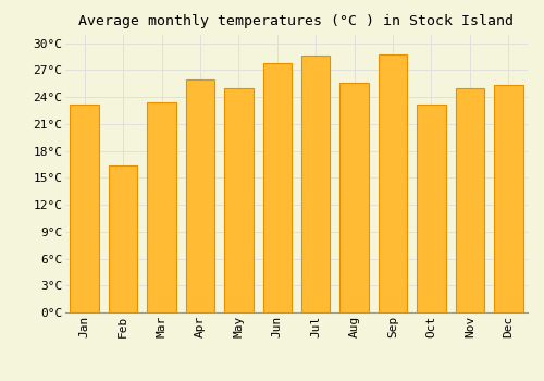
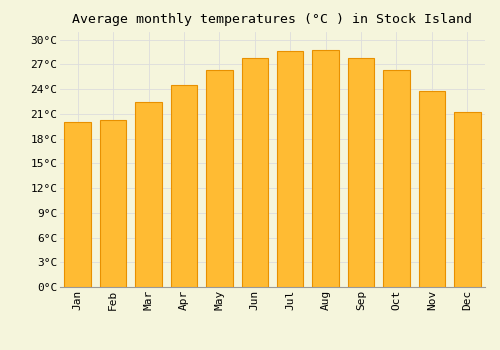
Jan: 23.2°C -> 20.0°C
Feb: 16.4°C -> 20.3°C
Mar: 23.4°C -> 22.4°C
Apr: 26.0°C -> 24.5°C
May: 25.0°C -> 26.3°C
Aug: 25.6°C -> 28.7°C
Sep: 28.8°C -> 27.8°C
Oct: 23.2°C -> 26.3°C
Nov: 25.0°C -> 23.8°C
Dec: 25.4°C -> 21.2°C
